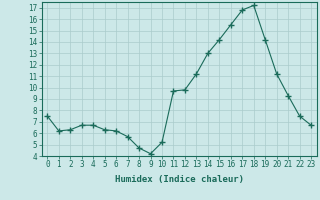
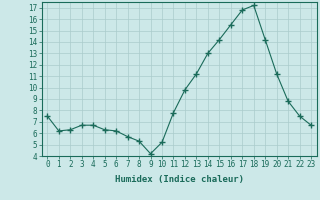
8: 4.7 -> 5.3
11: 9.7 -> 7.8
21: 9.3 -> 8.8
